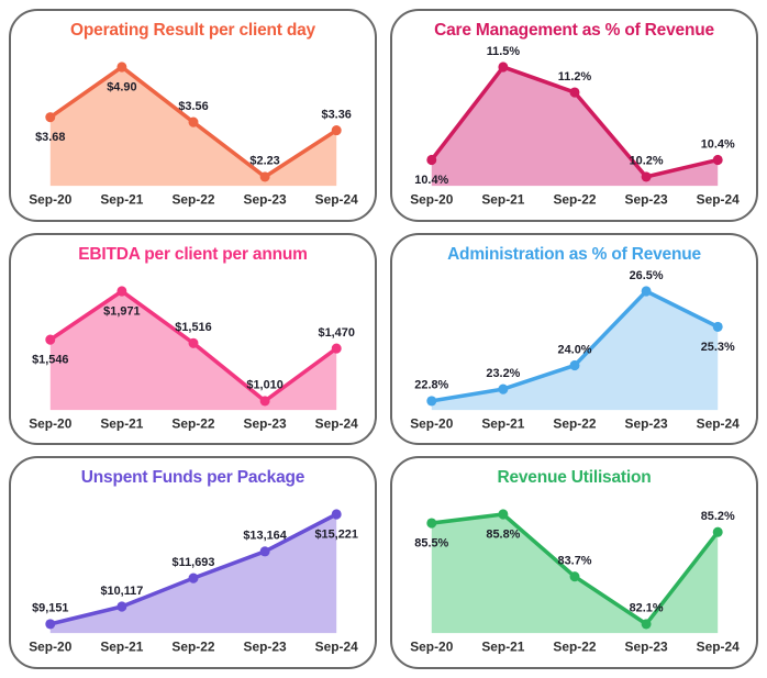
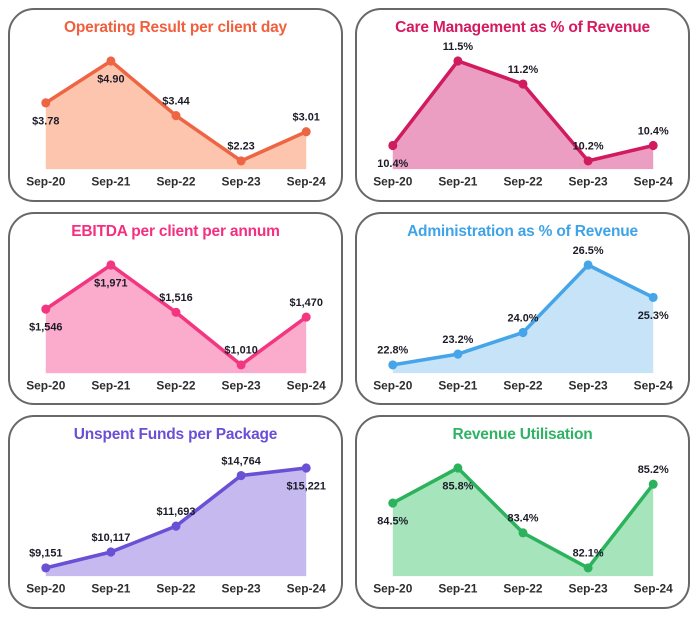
Operating Result per client day/Sep-20: $3.68 -> $3.78
Operating Result per client day/Sep-22: $3.56 -> $3.44
Operating Result per client day/Sep-24: $3.36 -> $3.01
Unspent Funds per Package/Sep-23: $13,164 -> $14,764
Revenue Utilisation/Sep-20: 85.5% -> 84.5%
Revenue Utilisation/Sep-22: 83.7% -> 83.4%
